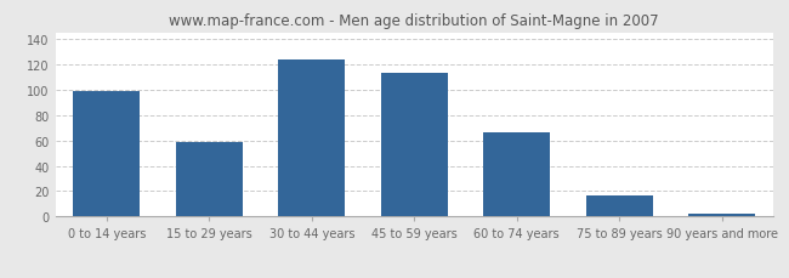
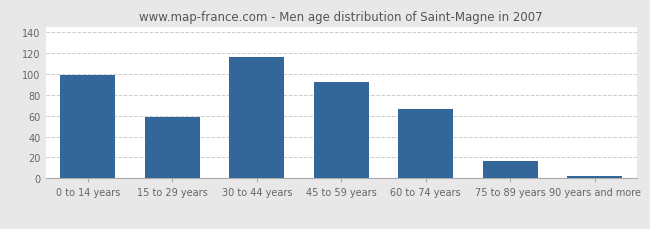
30 to 44 years: 124 -> 116
45 to 59 years: 113 -> 92
